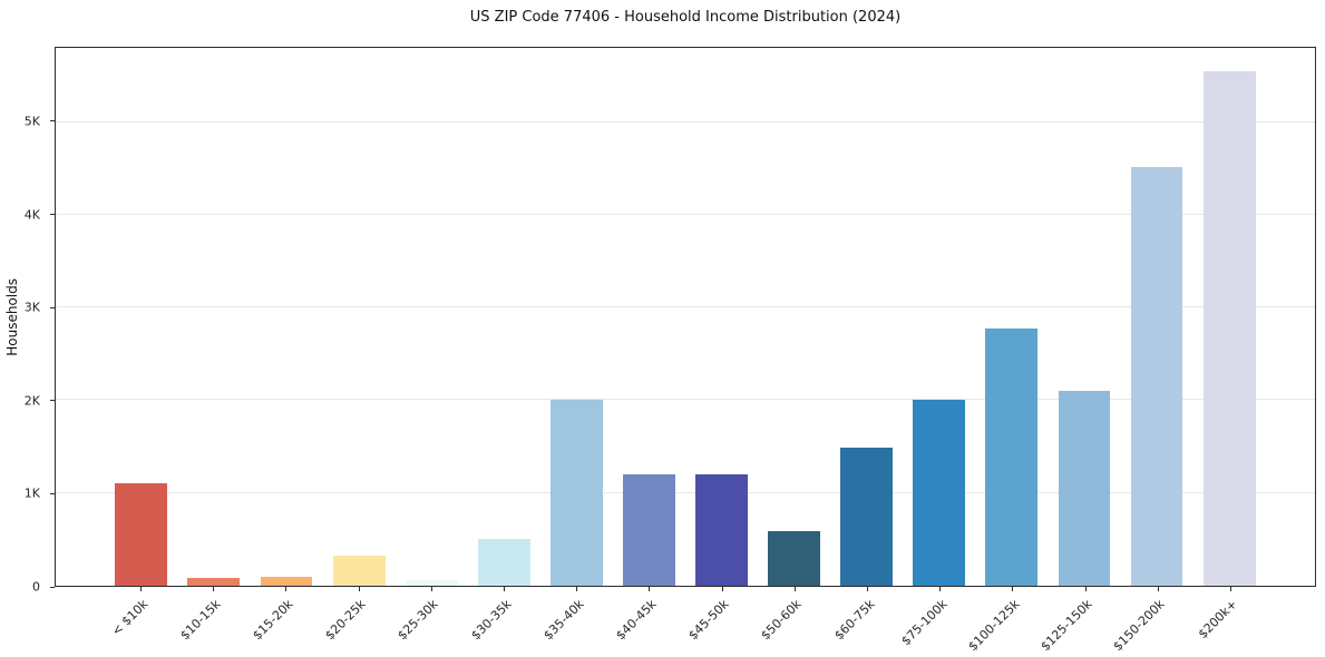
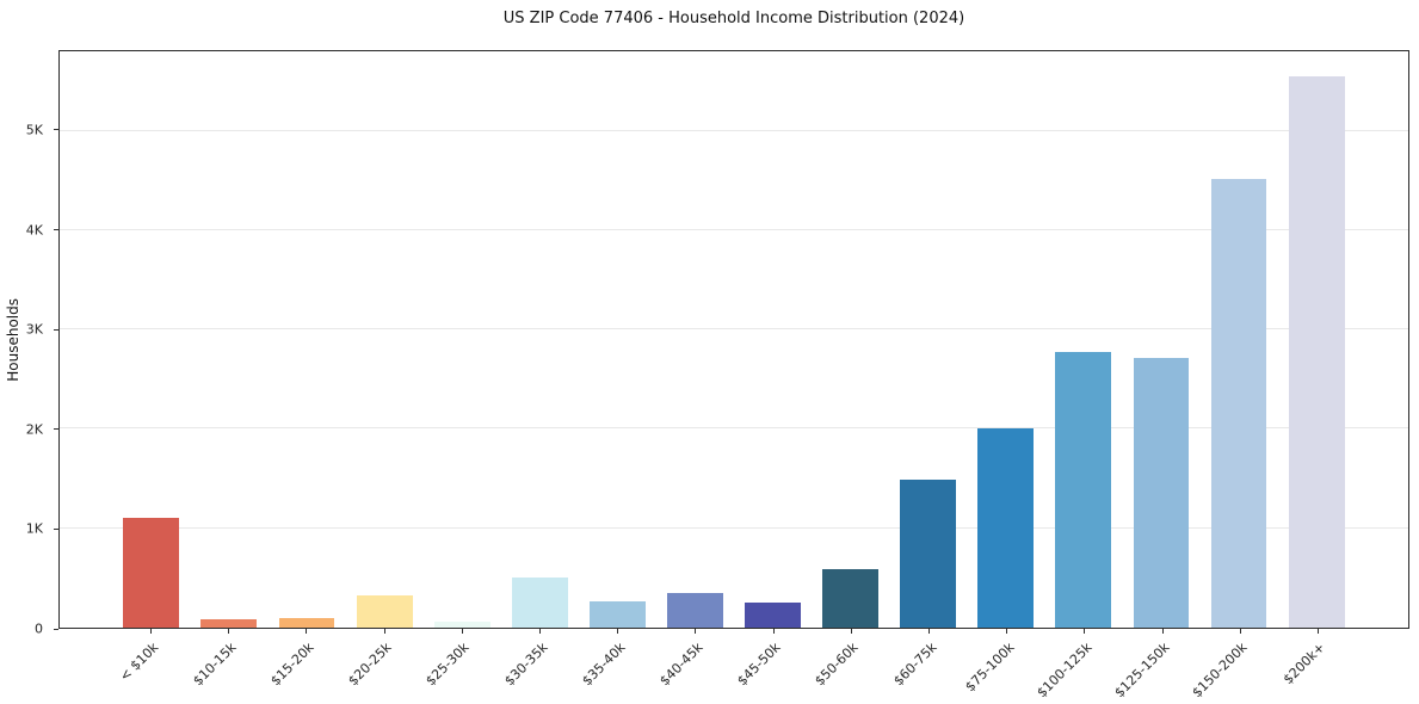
$35-40k: 2.0K -> 0.3K
$40-45k: 1.2K -> 0.4K
$45-50k: 1.2K -> 0.2K
$125-150k: 2.1K -> 2.7K
